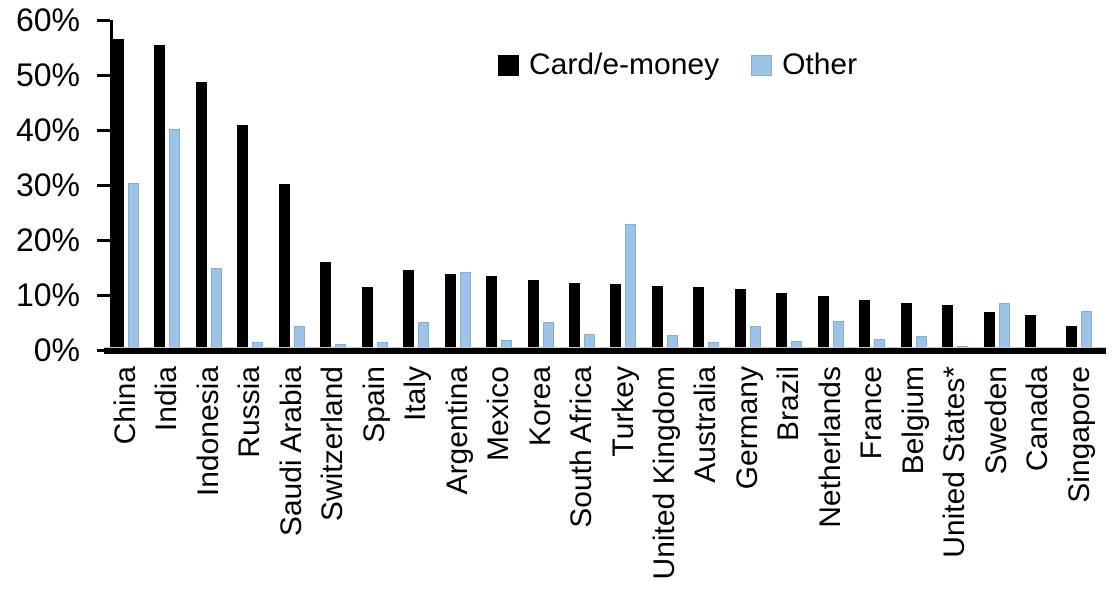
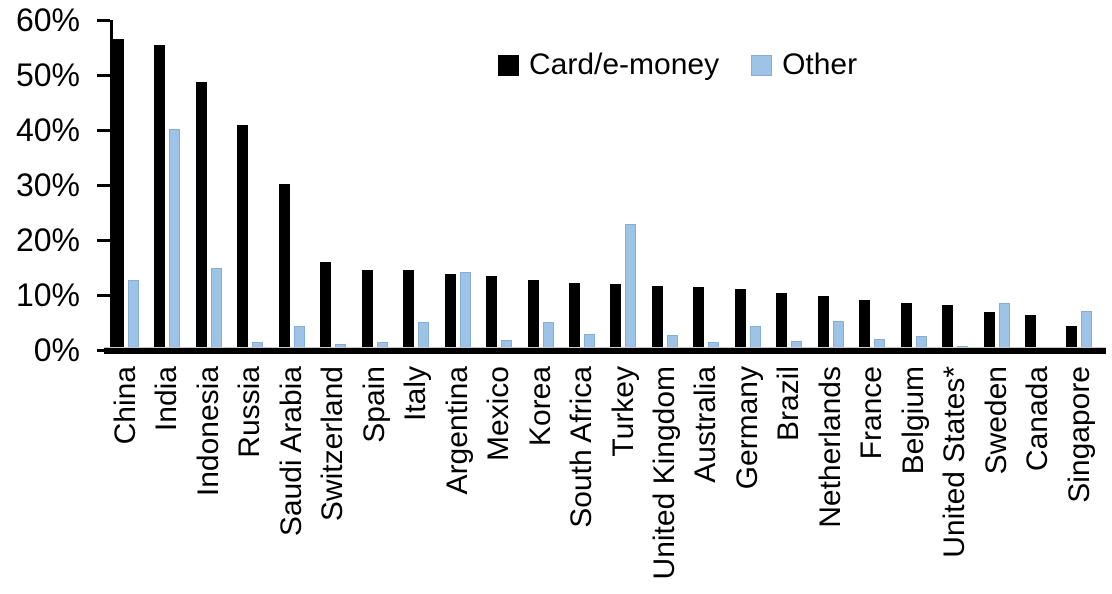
Other/China: 30% -> 12%
Card/e-money/Spain: 11% -> 14%
